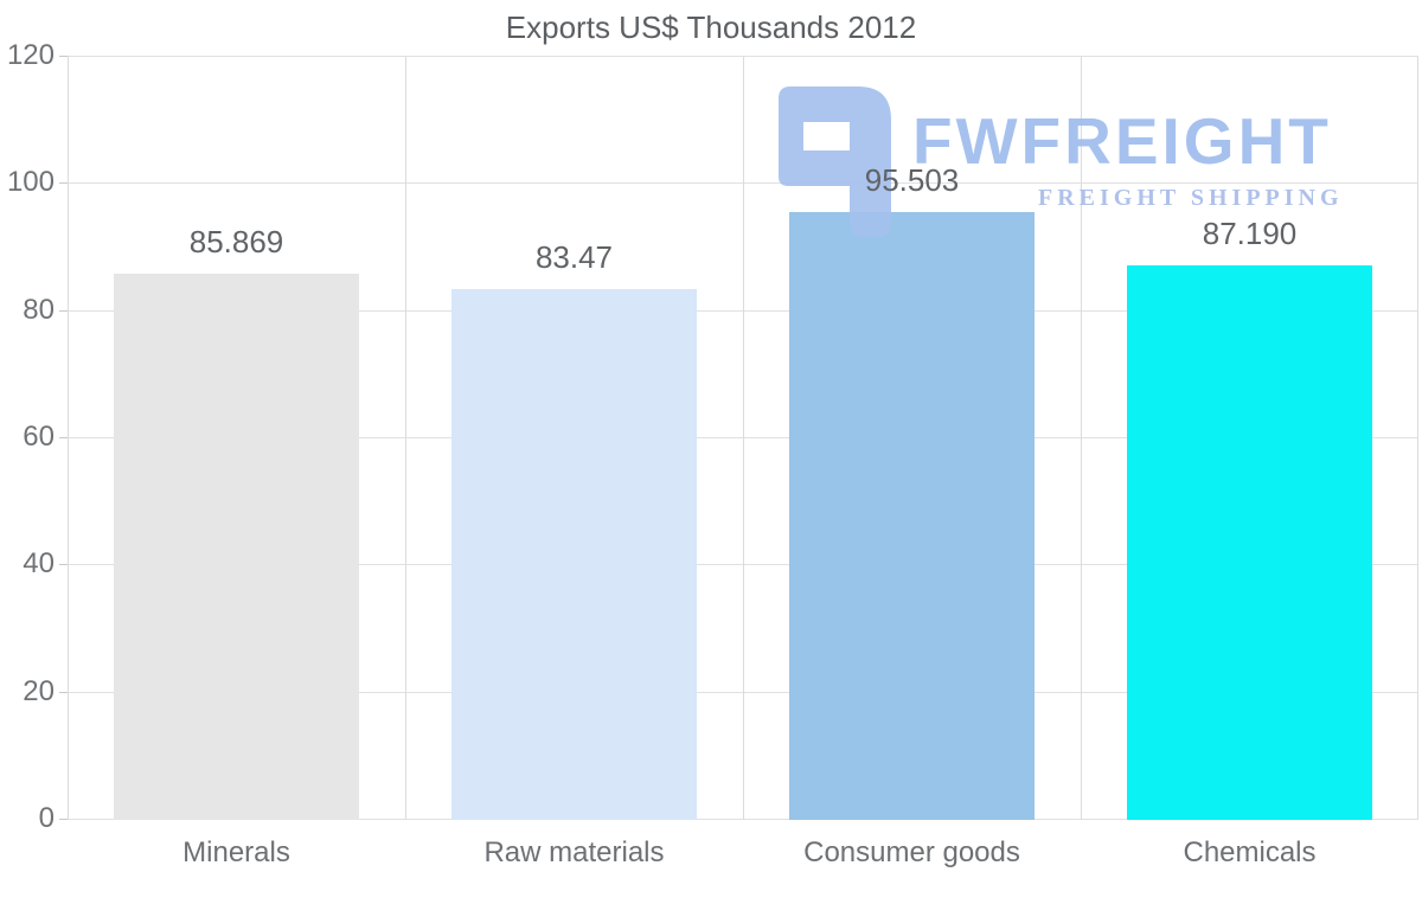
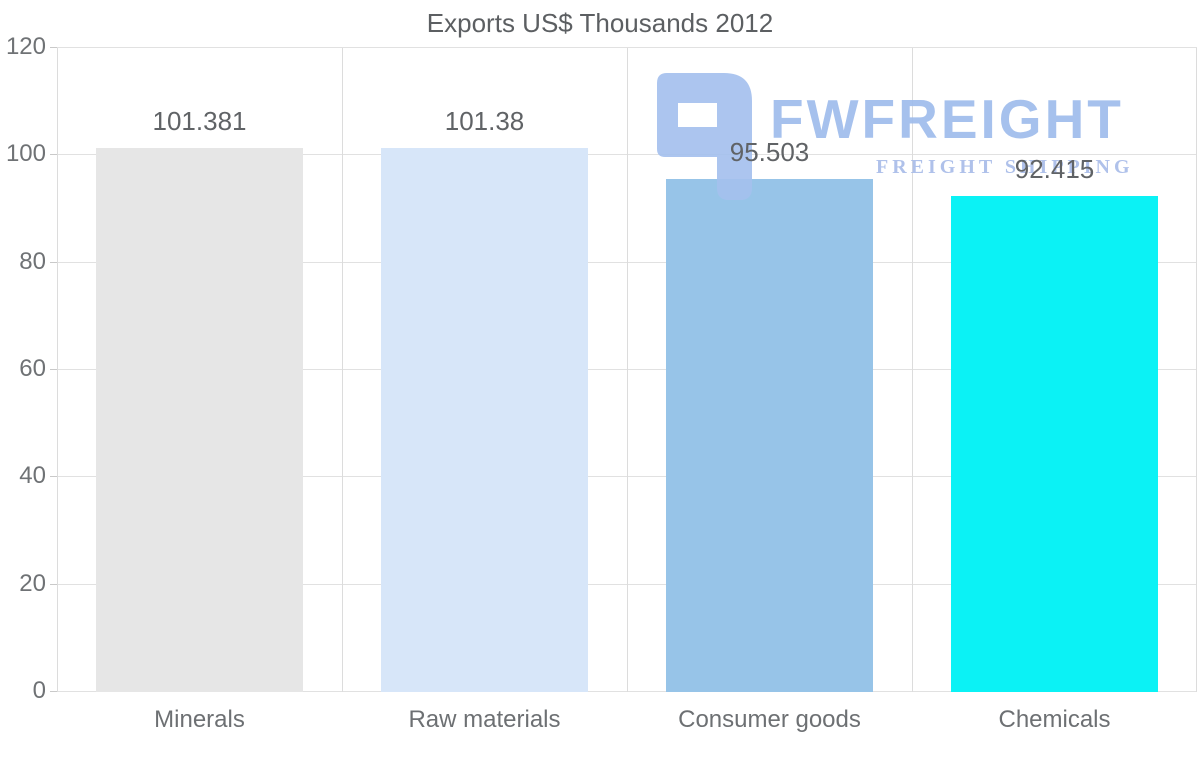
Minerals: 85.869 -> 101.381
Raw materials: 83.47 -> 101.38
Chemicals: 87.190 -> 92.415
